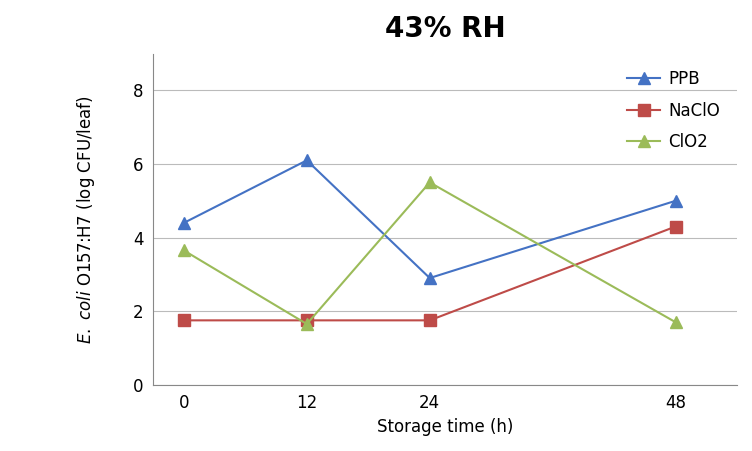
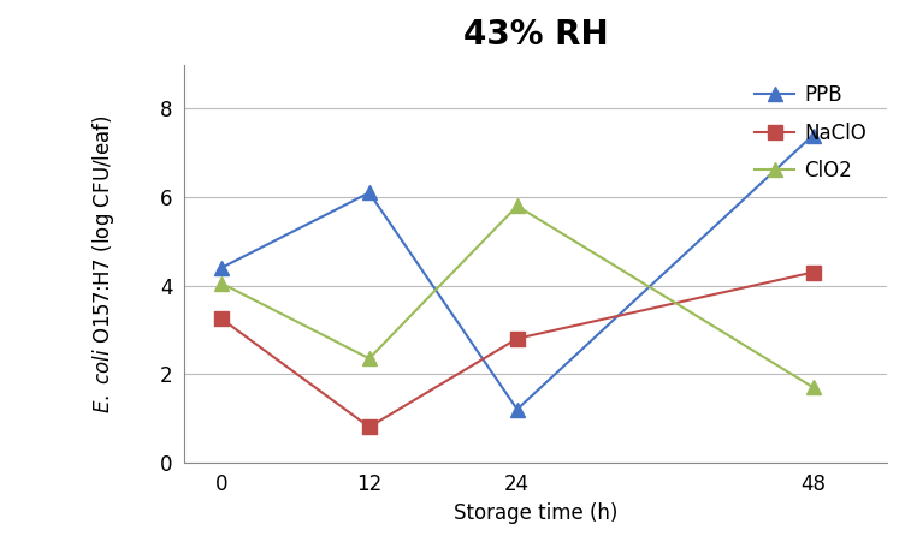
NaClO/0: 1.75 -> 3.25
ClO2/0: 3.65 -> 4.05
NaClO/12: 1.75 -> 0.80
ClO2/12: 1.65 -> 2.35
PPB/24: 2.9 -> 1.2
NaClO/24: 1.75 -> 2.80
ClO2/24: 5.50 -> 5.80
PPB/48: 5.0 -> 7.4
